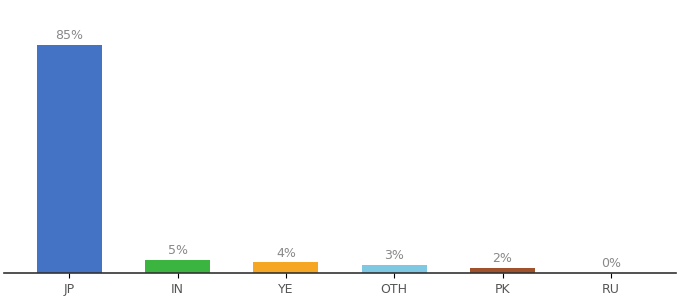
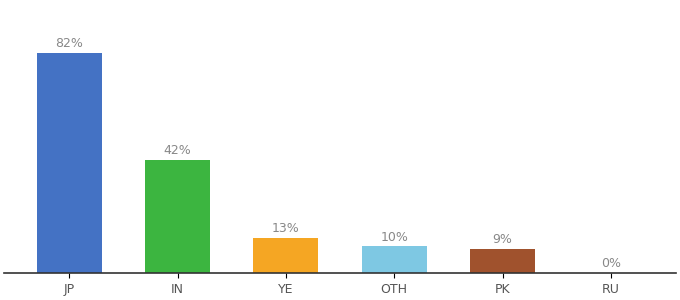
JP: 85% -> 82%
IN: 5% -> 42%
YE: 4% -> 13%
OTH: 3% -> 10%
PK: 2% -> 9%
